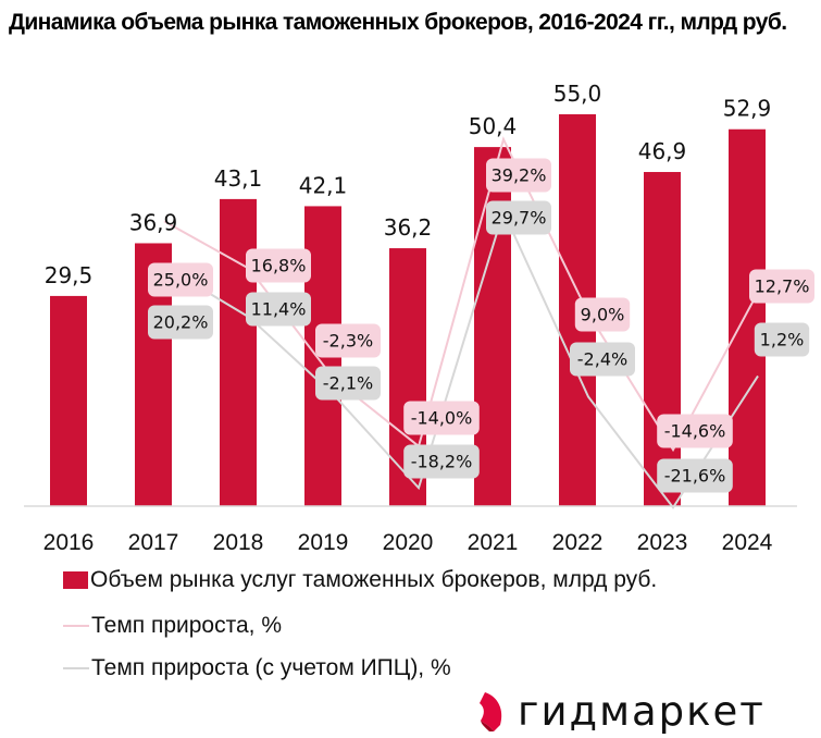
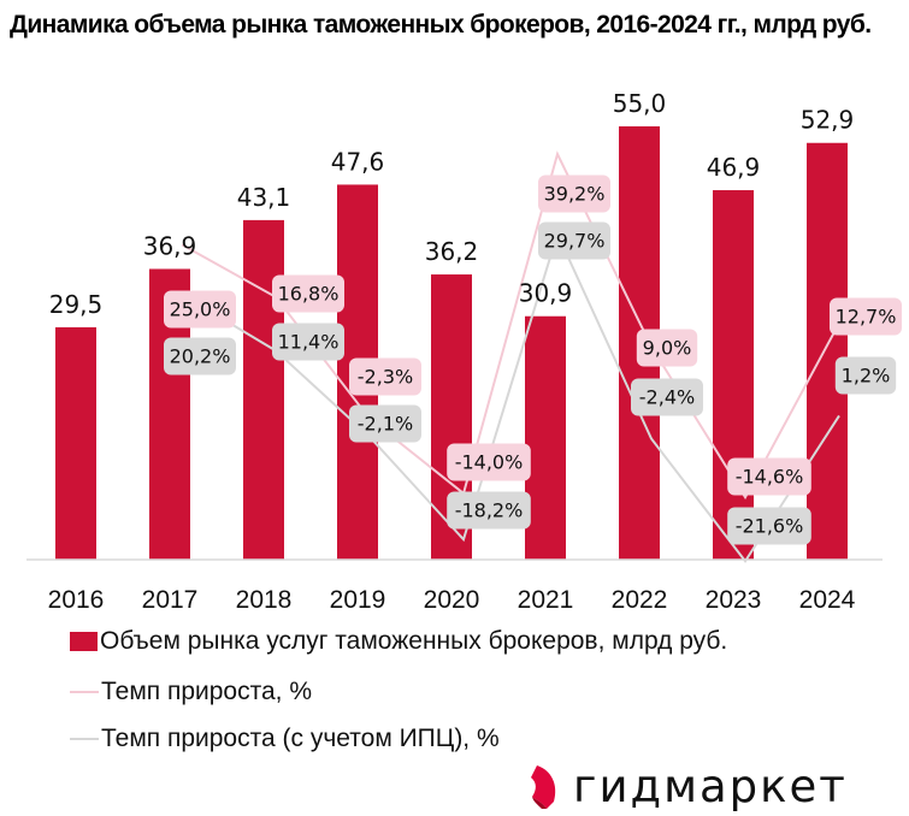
Объем рынка услуг таможенных брокеров, млрд руб./2019: 42,1 -> 47,6
Объем рынка услуг таможенных брокеров, млрд руб./2021: 50,4 -> 30,9
